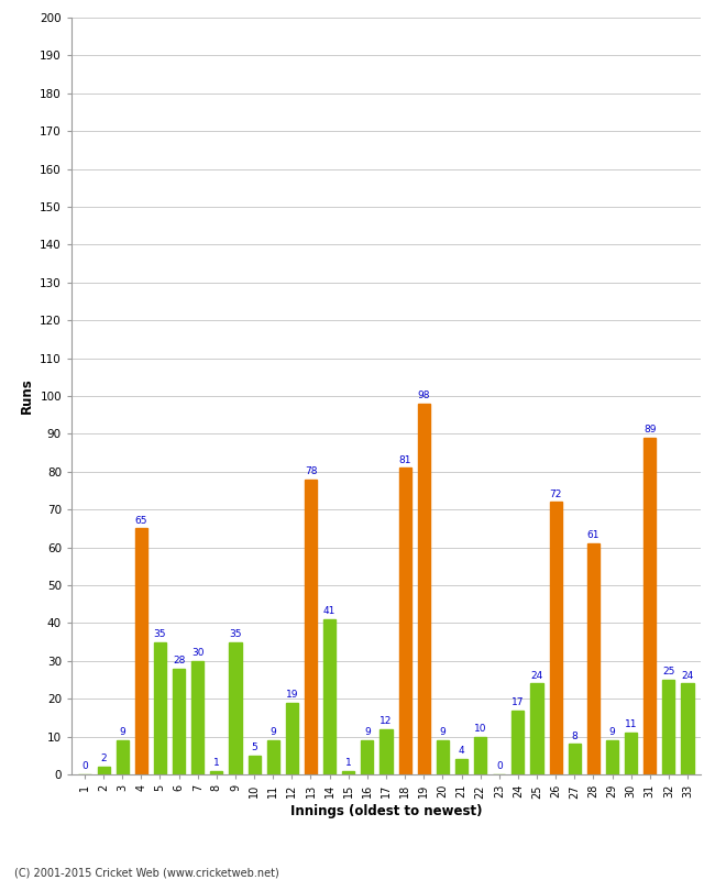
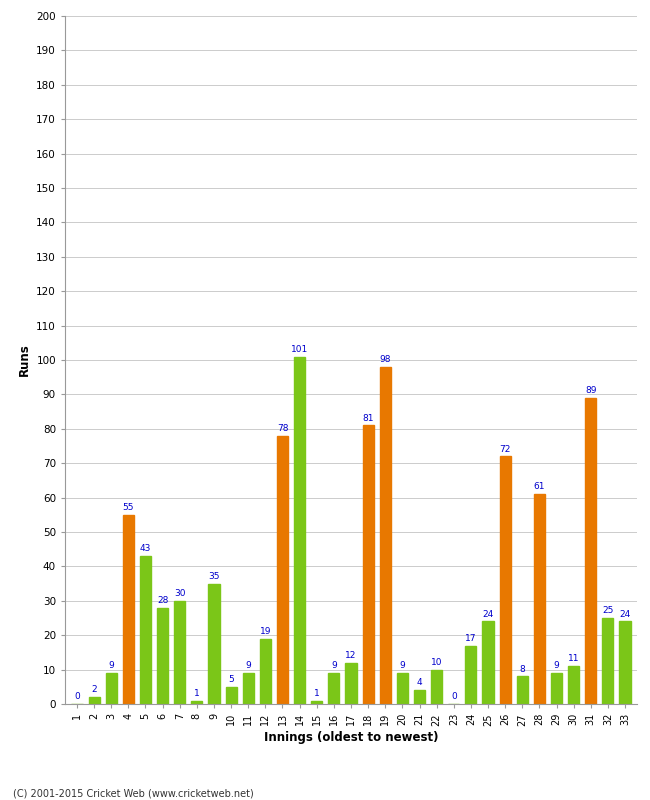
4: 65 -> 55
5: 35 -> 43
14: 41 -> 101
